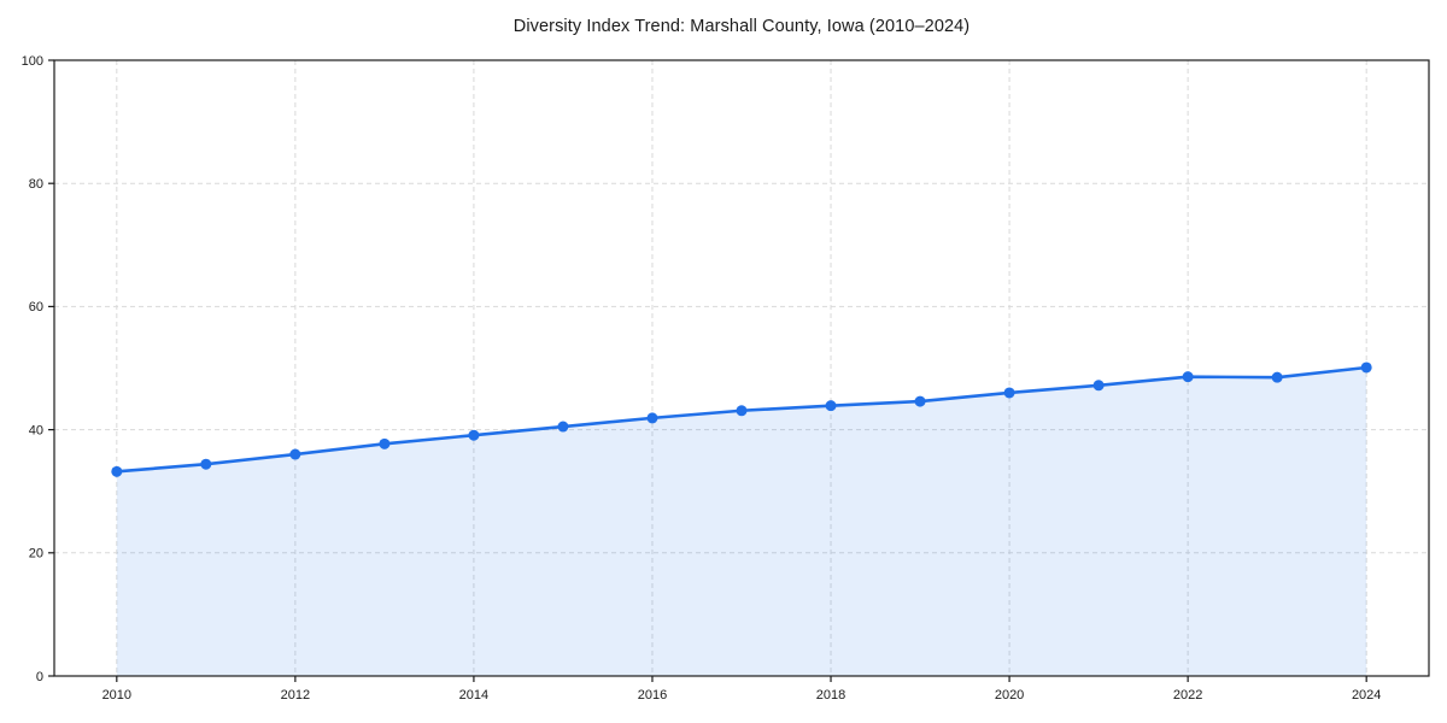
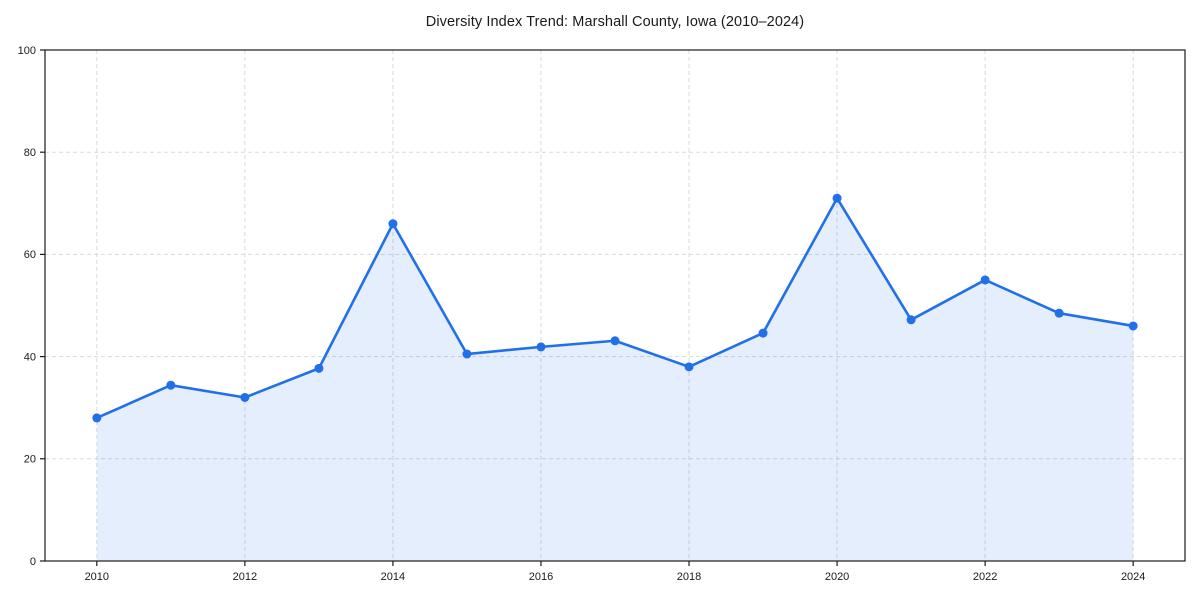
2010: 33 -> 28
2012: 36 -> 32
2014: 39 -> 66
2018: 44 -> 38
2020: 46 -> 71
2022: 49 -> 55
2024: 50 -> 46
